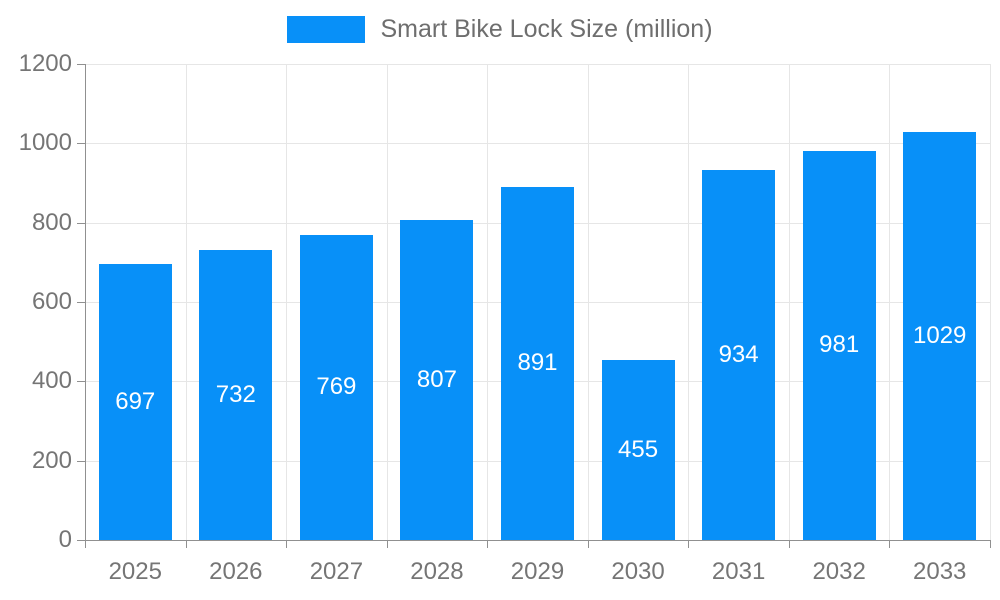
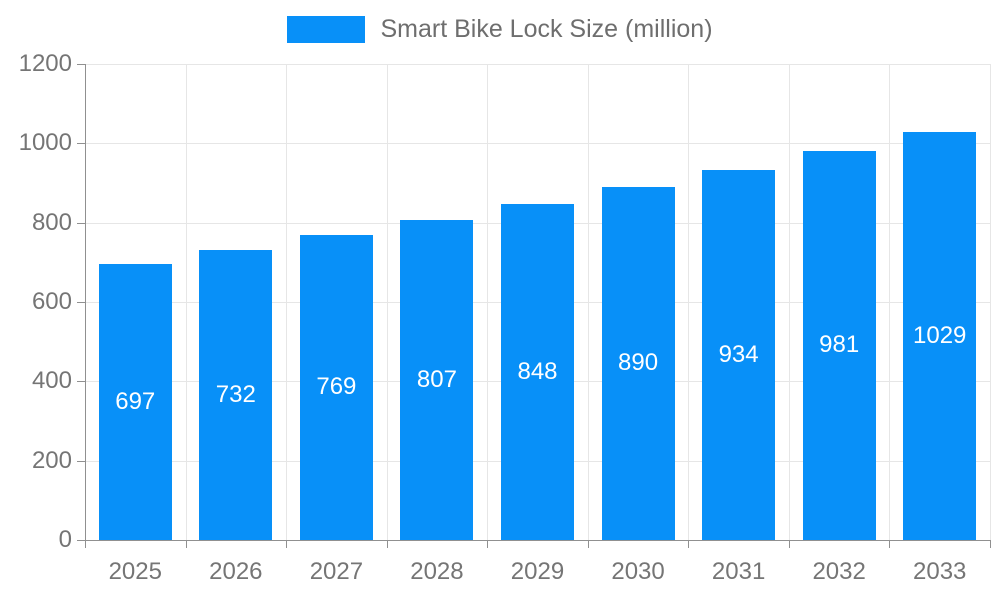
2029: 891 -> 848
2030: 455 -> 890
